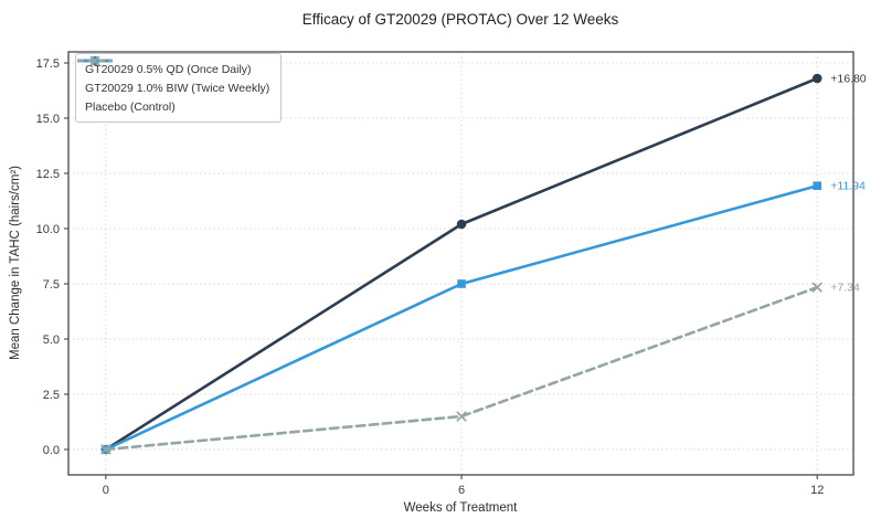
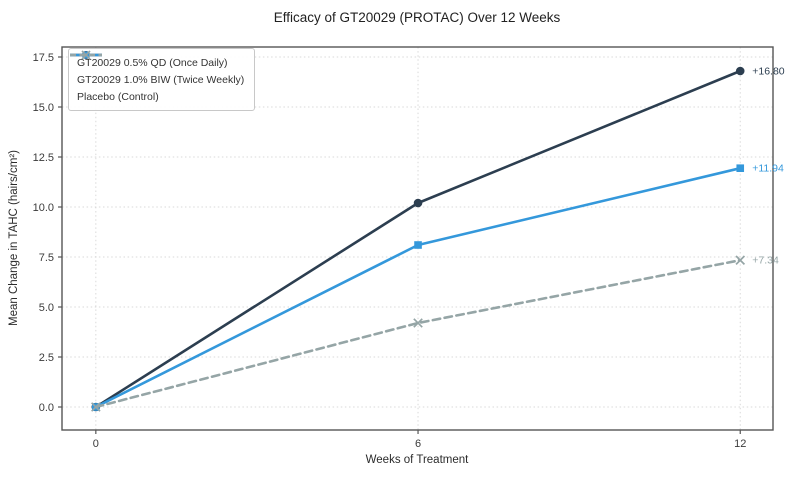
GT20029 1.0% BIW (Twice Weekly)/6: 7.5 -> 8.1
Placebo (Control)/6: 1.5 -> 4.2
